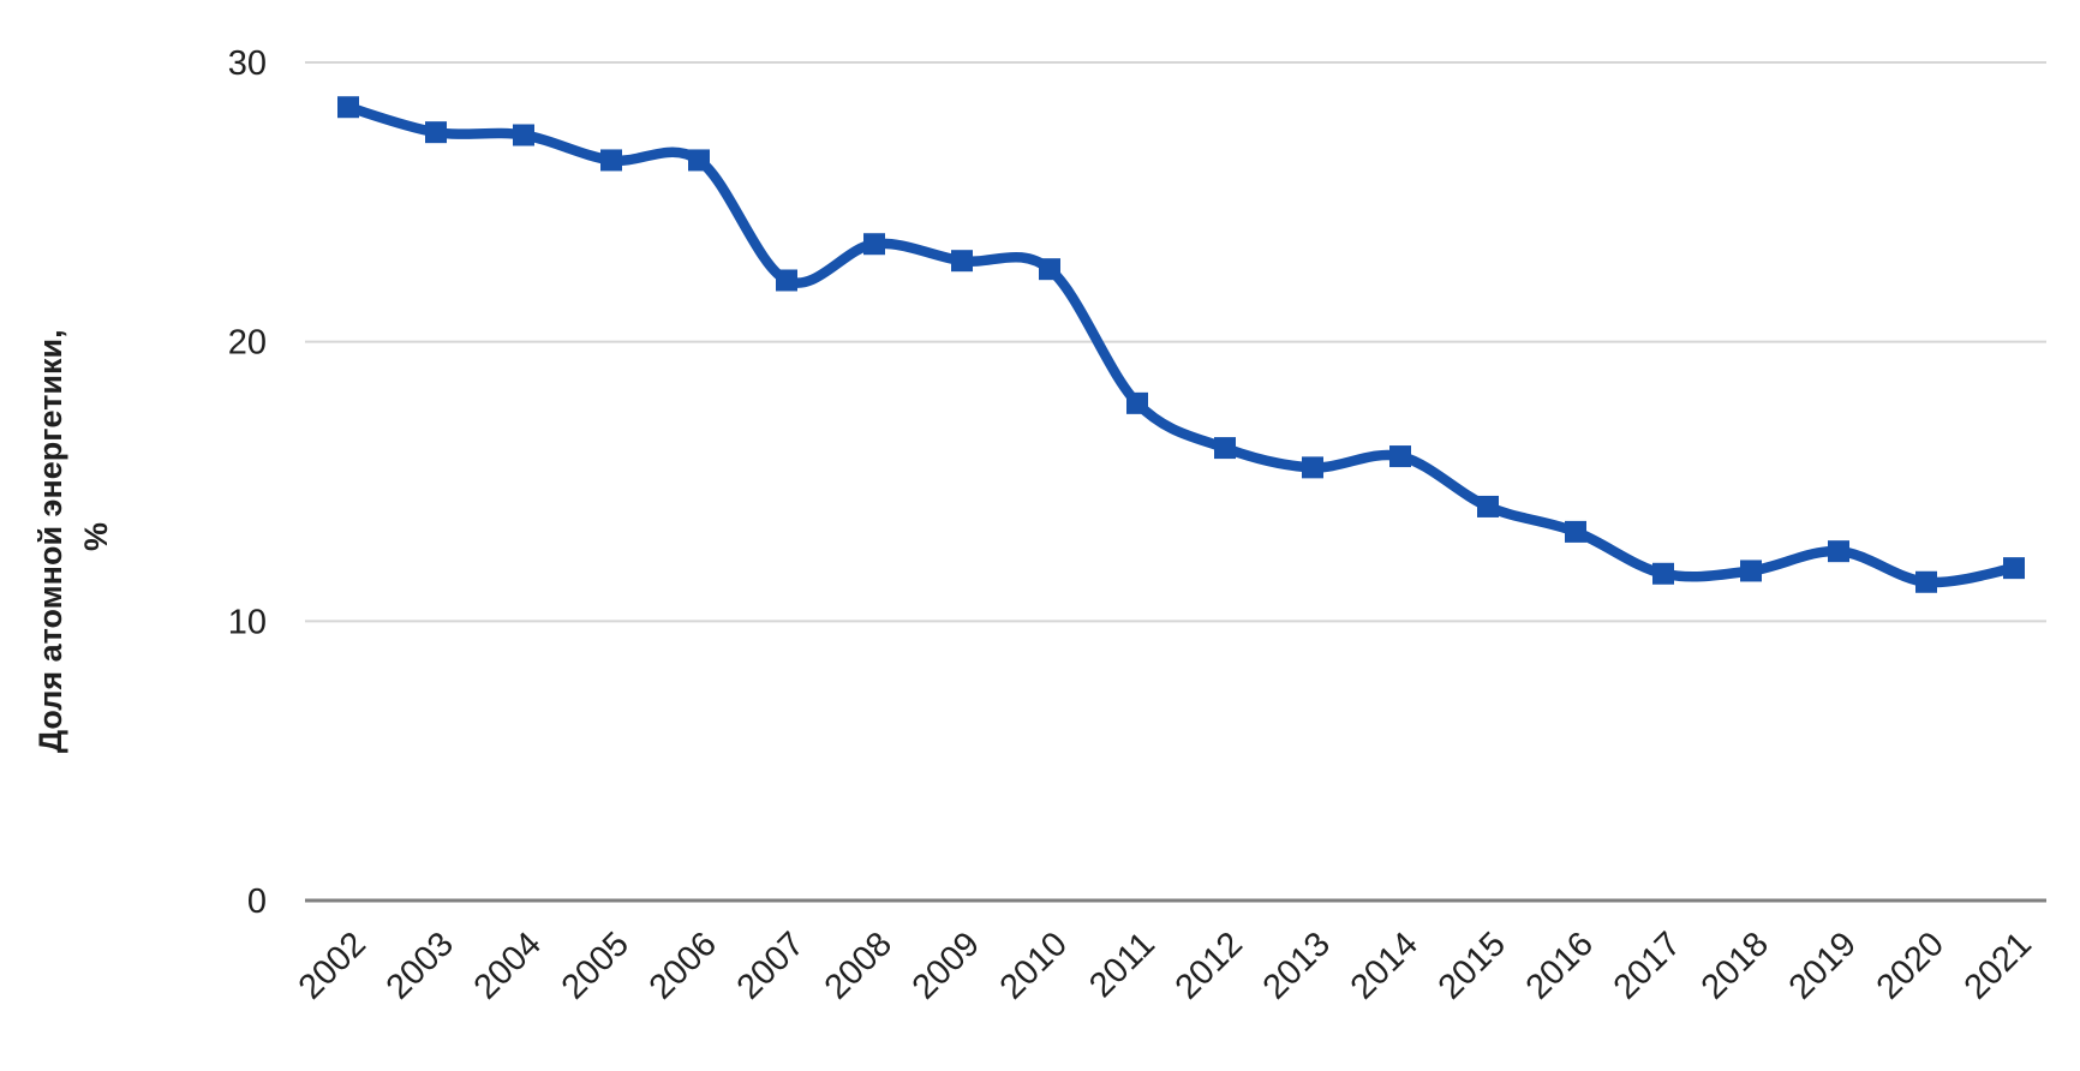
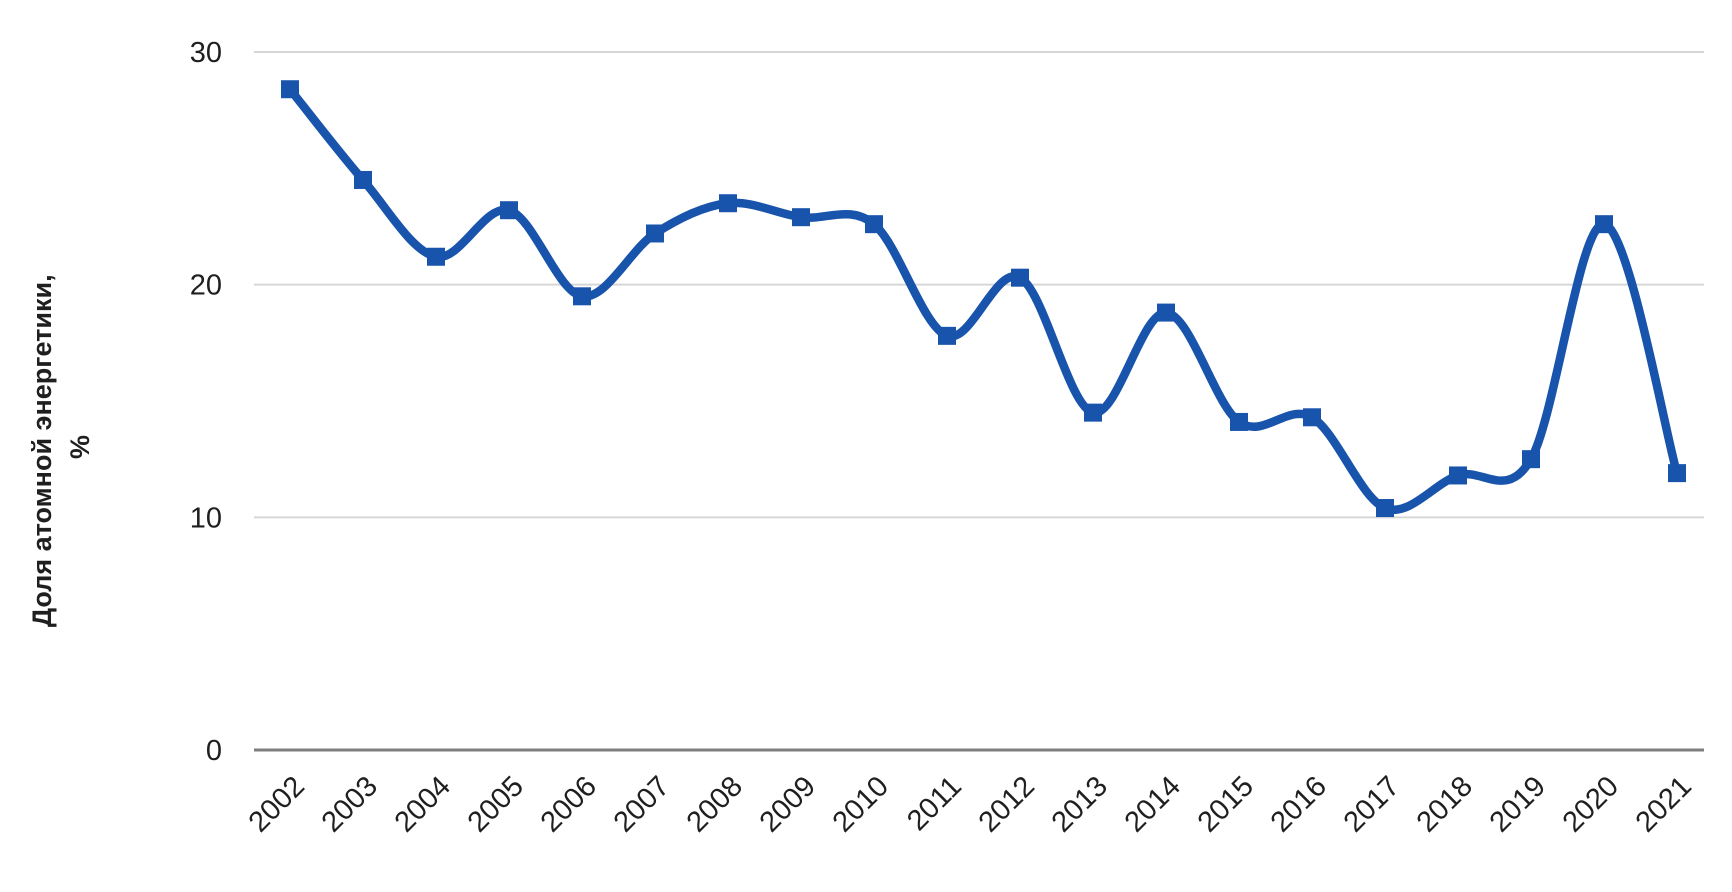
2003: 27.5 -> 24.5
2004: 27.4 -> 21.2
2005: 26.5 -> 23.2
2006: 26.5 -> 19.5
2012: 16.2 -> 20.3
2013: 15.5 -> 14.5
2014: 15.9 -> 18.8
2016: 13.2 -> 14.3
2017: 11.7 -> 10.4
2020: 11.4 -> 22.6
